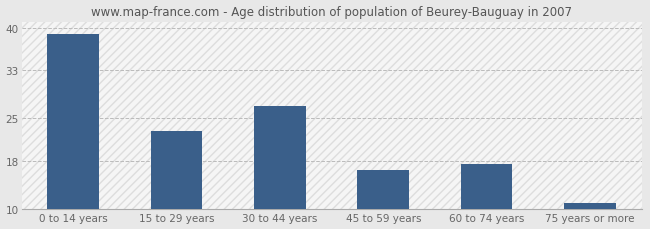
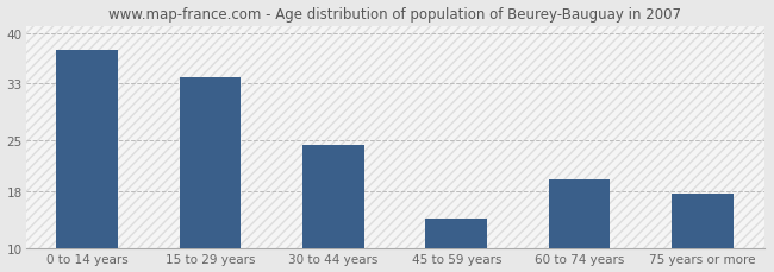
0 to 14 years: 39.0 -> 37.6
15 to 29 years: 23.0 -> 33.8
30 to 44 years: 27.0 -> 24.4
45 to 59 years: 16.5 -> 14.2
60 to 74 years: 17.5 -> 19.6
75 years or more: 11.0 -> 17.6
